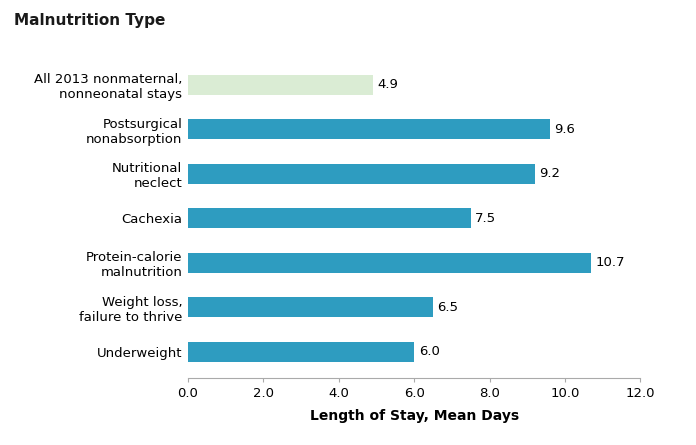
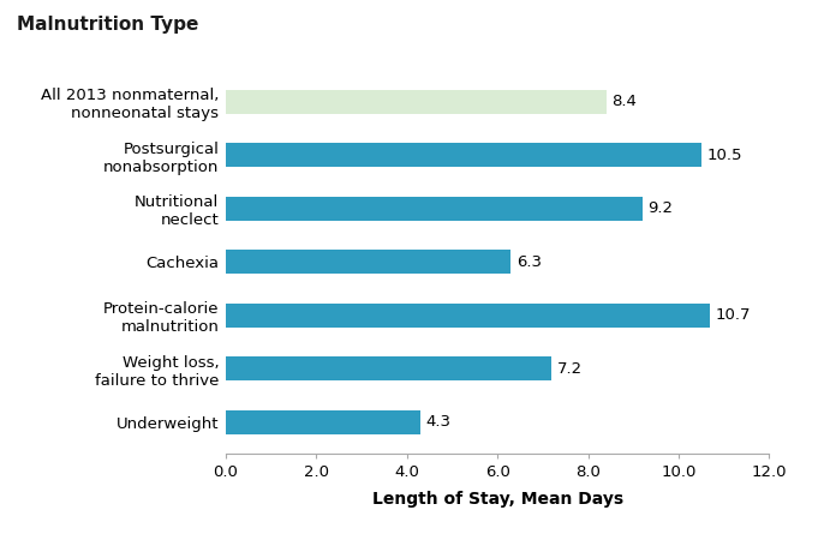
All 2013 nonmaternal, nonneonatal stays: 4.9 -> 8.4
Postsurgical nonabsorption: 9.6 -> 10.5
Cachexia: 7.5 -> 6.3
Weight loss, failure to thrive: 6.5 -> 7.2
Underweight: 6.0 -> 4.3
